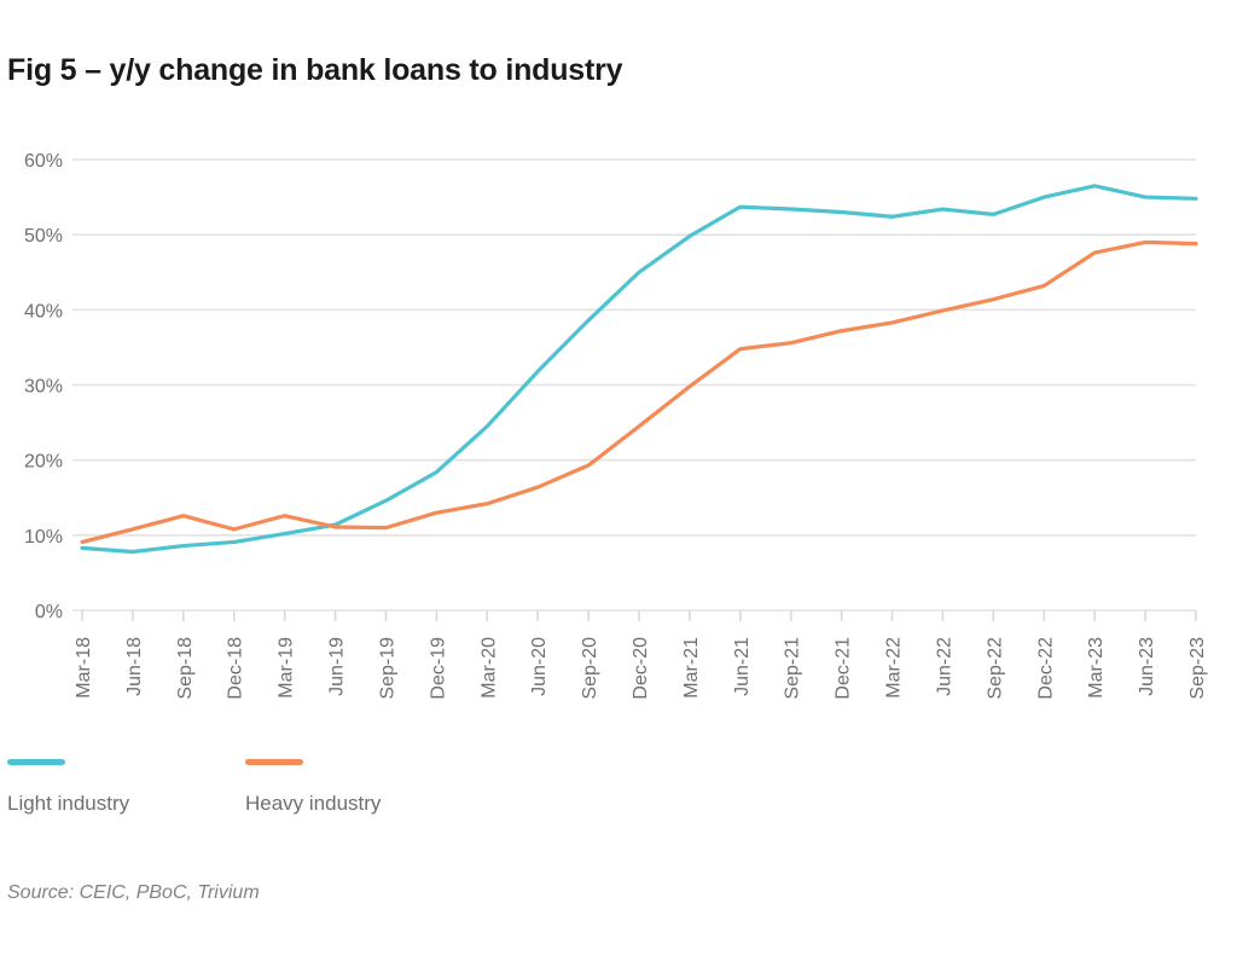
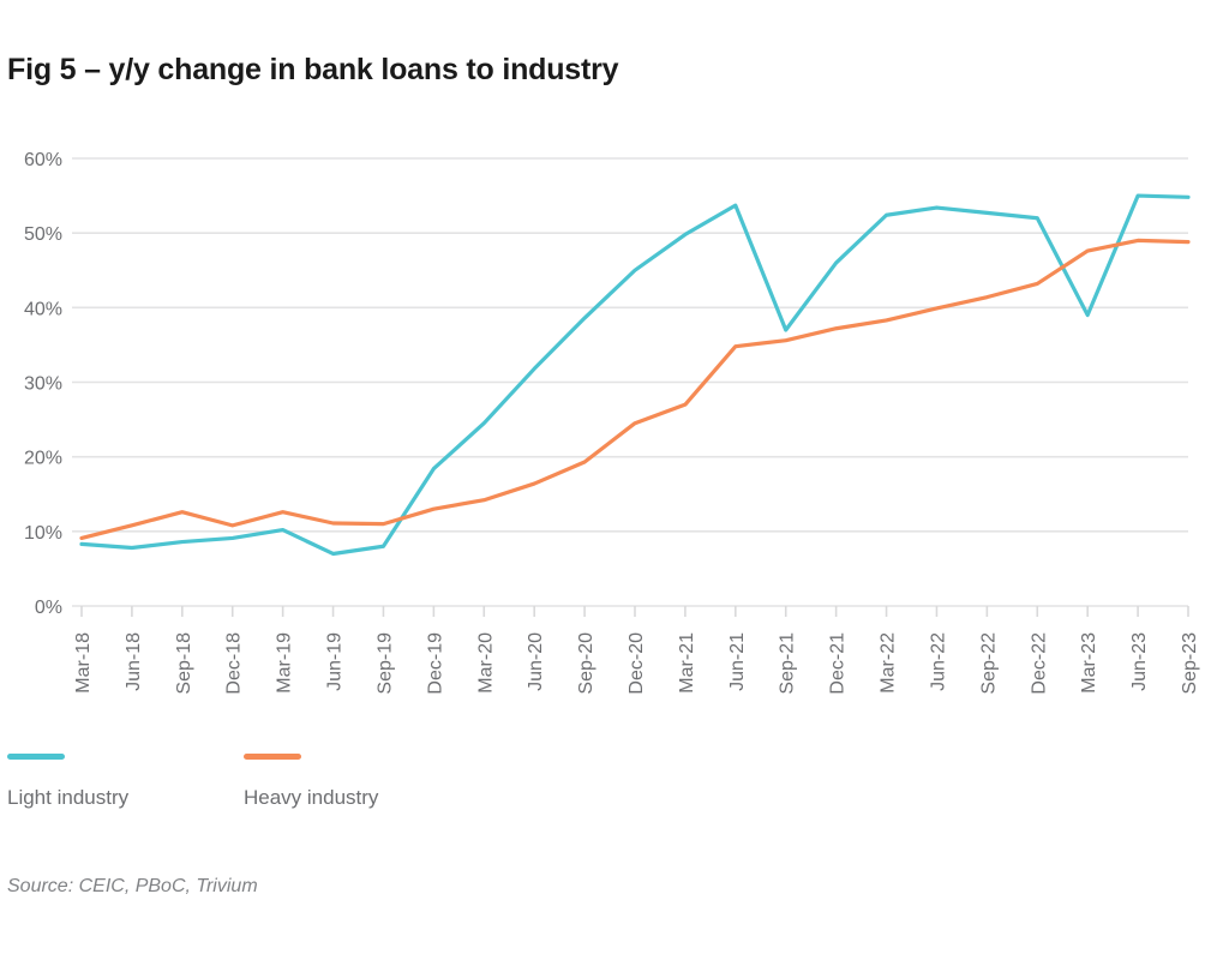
Light industry/Jun-19: 11% -> 7%
Light industry/Sep-19: 15% -> 8%
Heavy industry/Mar-21: 30% -> 27%
Light industry/Sep-21: 53% -> 37%
Light industry/Dec-21: 53% -> 46%
Light industry/Dec-22: 55% -> 52%
Light industry/Mar-23: 56% -> 39%
